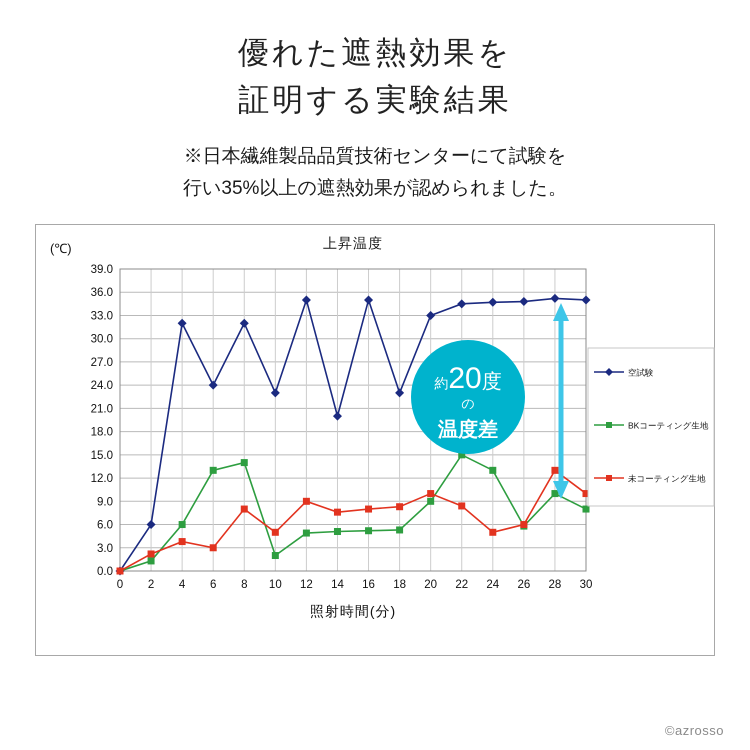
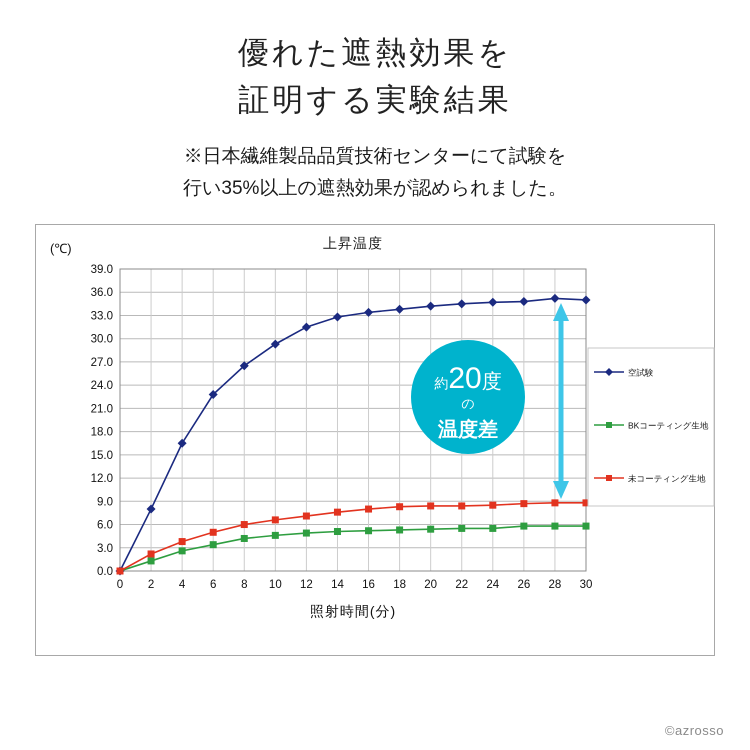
空試験/2: 6 -> 8
空試験/4: 32 -> 16
BKコーティング生地/4: 6 -> 3
空試験/6: 24 -> 23
BKコーティング生地/6: 13 -> 3
未コーティング生地/6: 3 -> 5
空試験/8: 32 -> 26
BKコーティング生地/8: 14 -> 4
未コーティング生地/8: 8 -> 6
空試験/10: 23 -> 29
BKコーティング生地/10: 2 -> 5
未コーティング生地/10: 5 -> 7
空試験/12: 35 -> 32
未コーティング生地/12: 9 -> 7
空試験/14: 20 -> 33
空試験/16: 35 -> 33
空試験/18: 23 -> 34
空試験/20: 33 -> 34
BKコーティング生地/20: 9 -> 5
未コーティング生地/20: 10 -> 8
BKコーティング生地/22: 15 -> 6
BKコーティング生地/24: 13 -> 6
未コーティング生地/24: 5 -> 8
未コーティング生地/26: 6 -> 9
BKコーティング生地/28: 10 -> 6
未コーティング生地/28: 13 -> 9
BKコーティング生地/30: 8 -> 6
未コーティング生地/30: 10 -> 9
